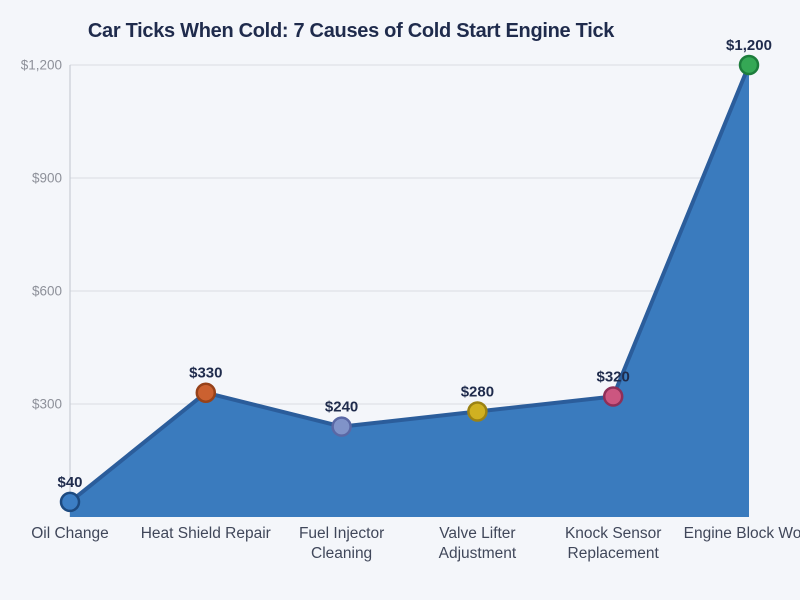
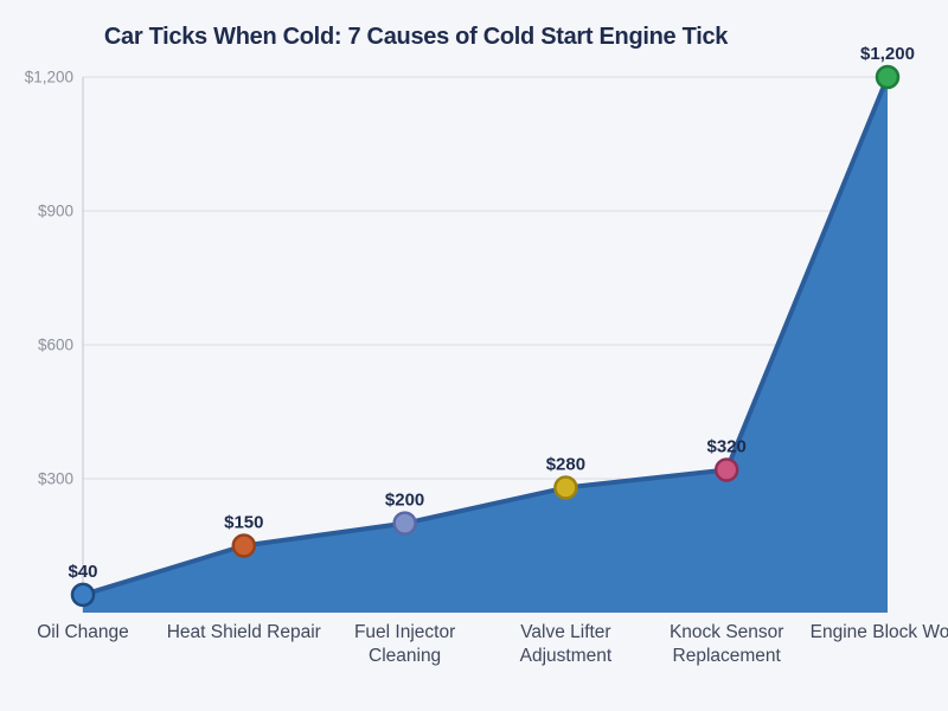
Heat Shield Repair: $330 -> $150
Fuel Injector Cleaning: $240 -> $200
